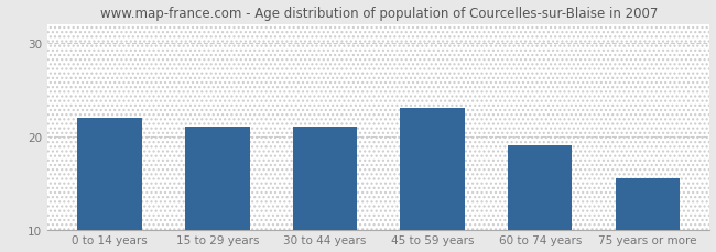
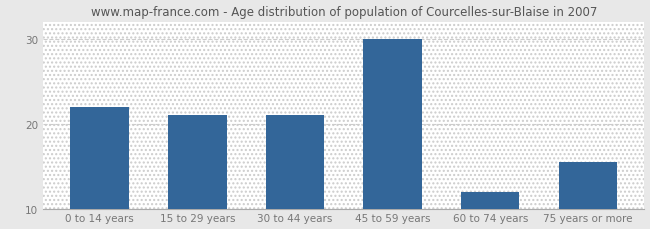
45 to 59 years: 23.0 -> 30.0
60 to 74 years: 19.0 -> 12.0
